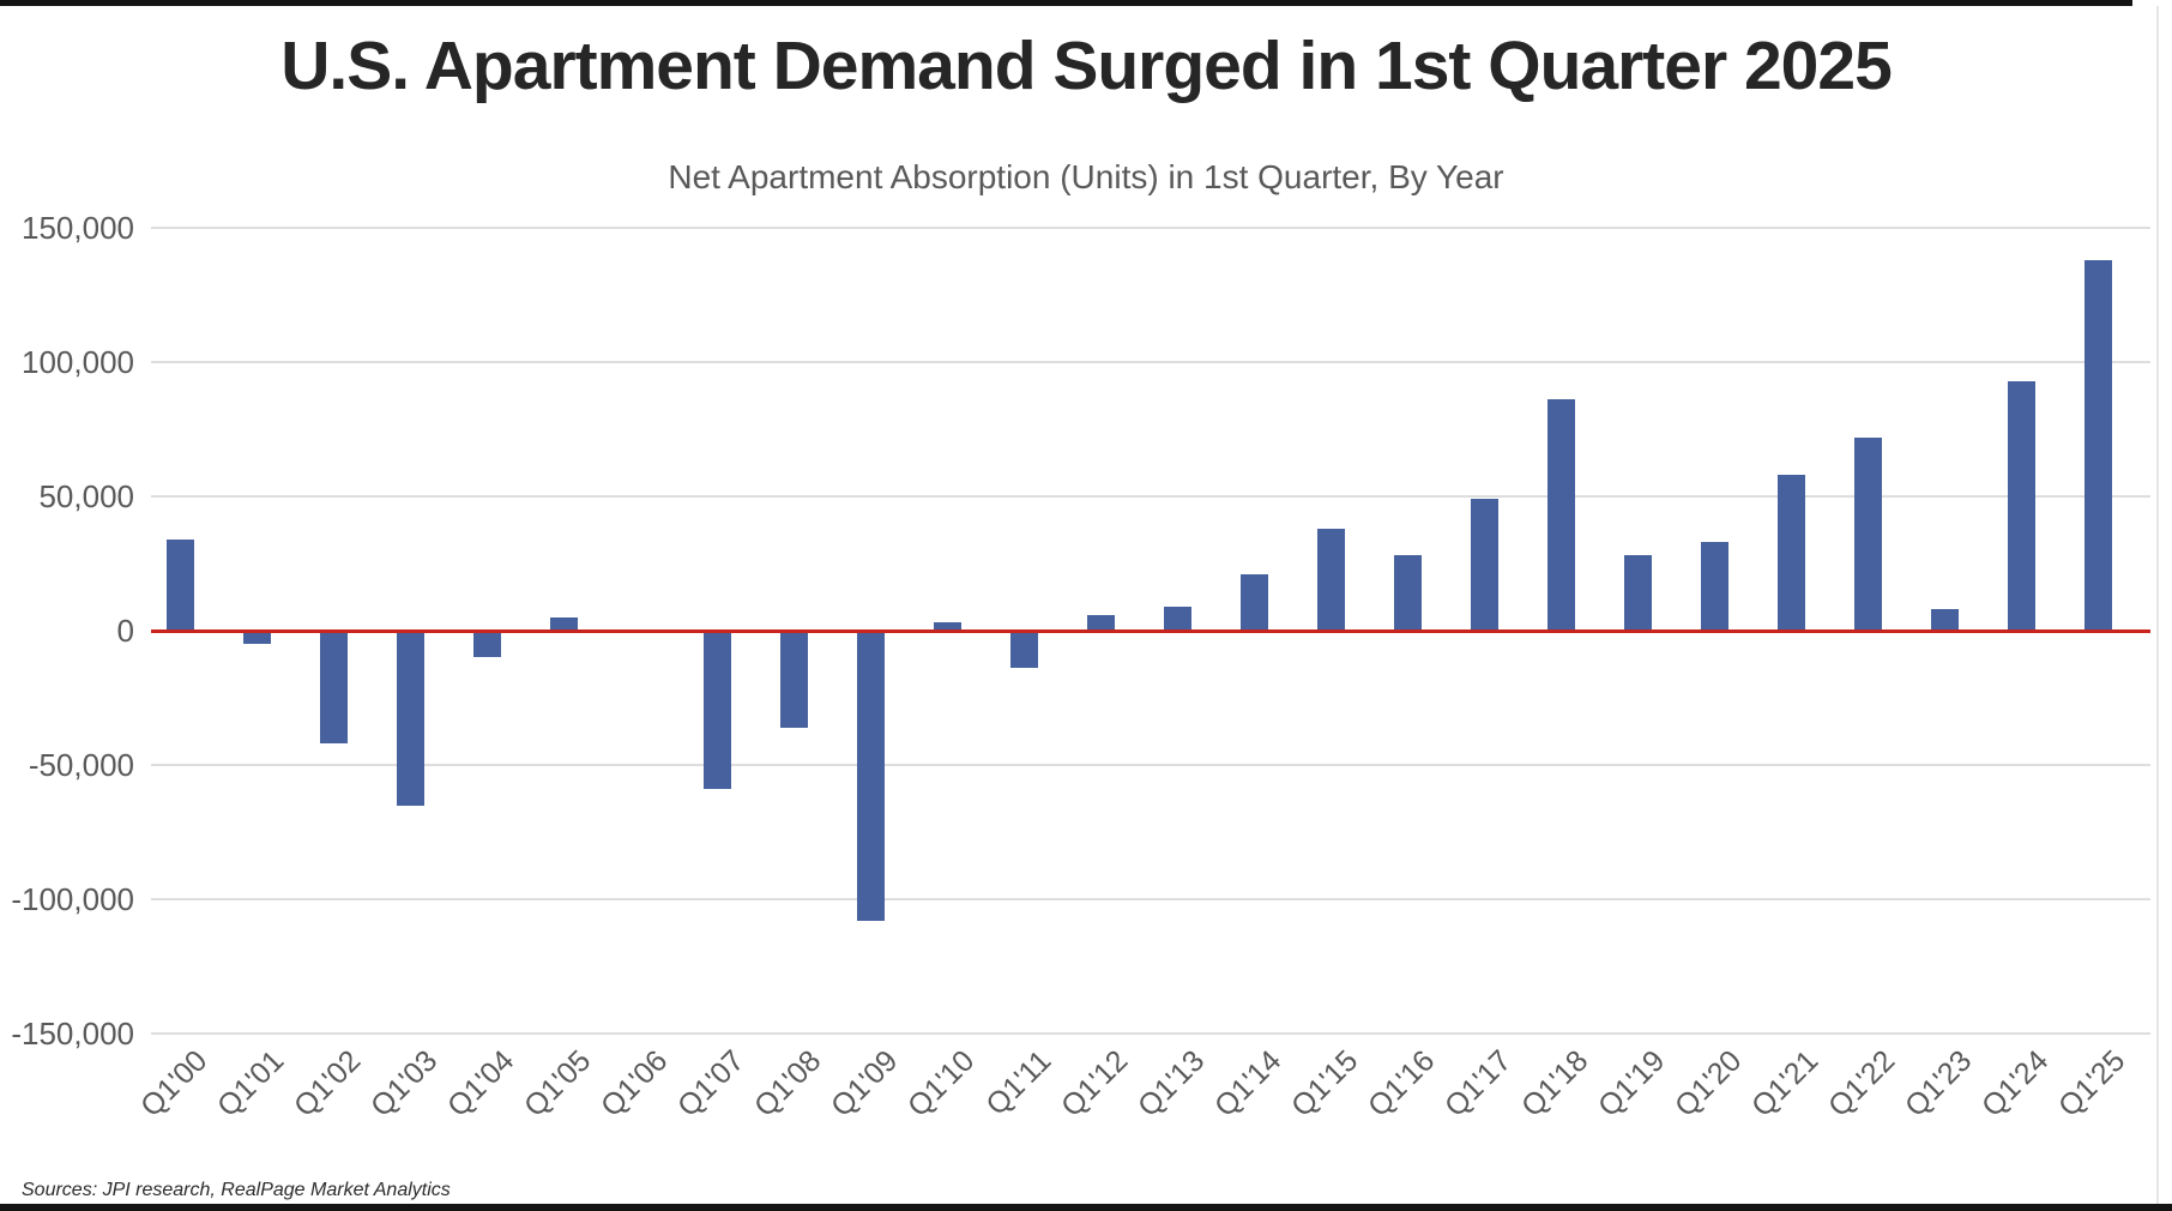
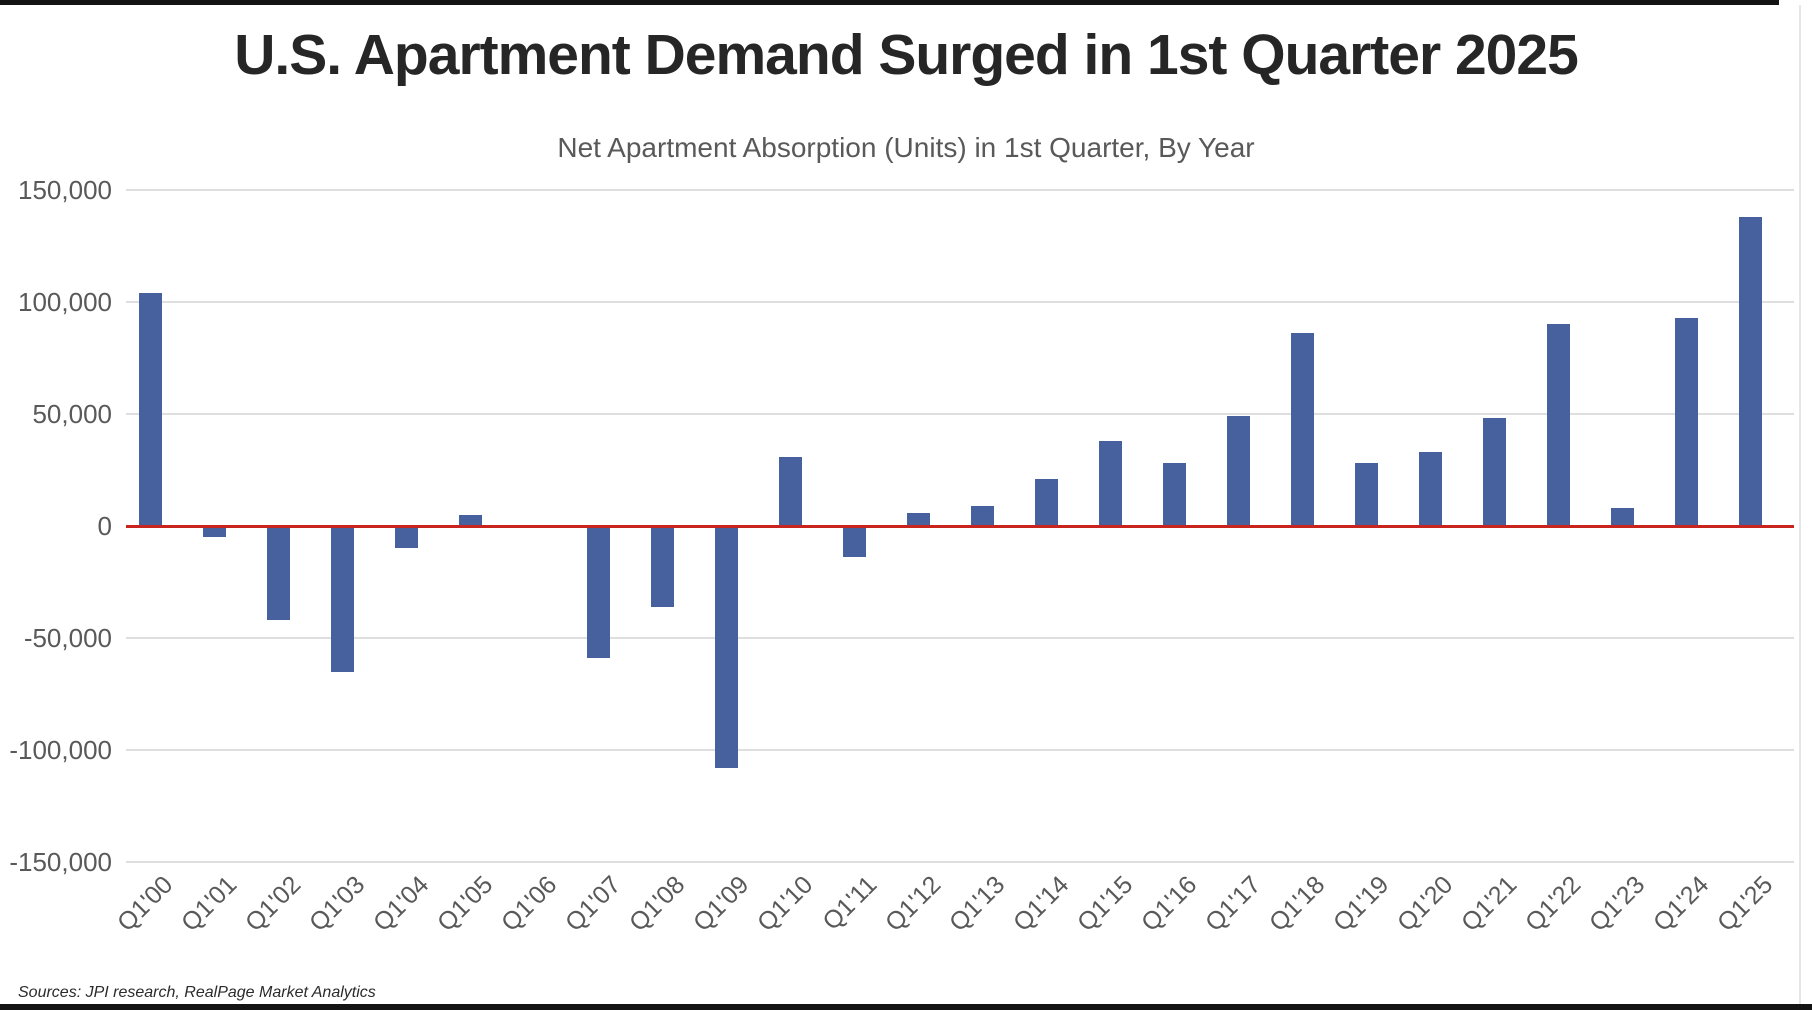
Q1'00: 34000 -> 104000
Q1'10: 3000 -> 31000
Q1'21: 58000 -> 48000
Q1'22: 72000 -> 90000
